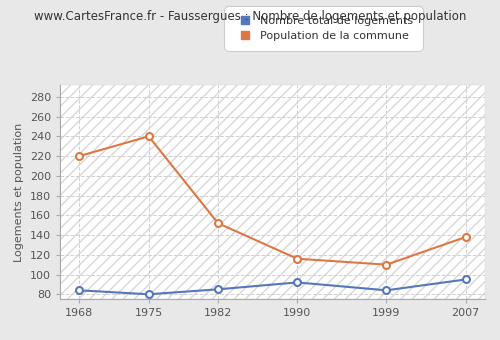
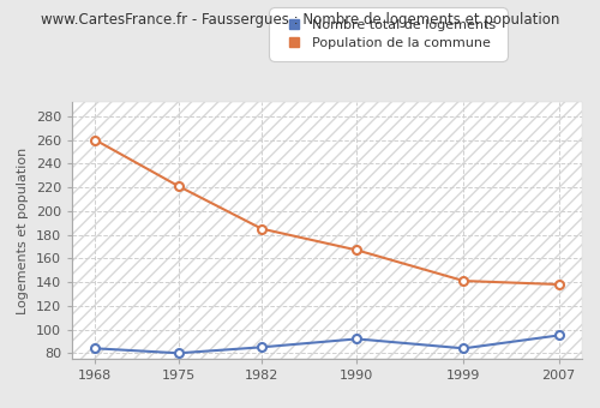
Population de la commune/1968: 220 -> 260
Population de la commune/1975: 240 -> 221
Population de la commune/1982: 152 -> 185
Population de la commune/1990: 116 -> 167
Population de la commune/1999: 110 -> 141
